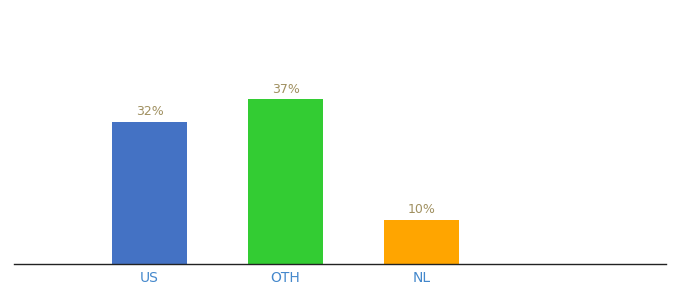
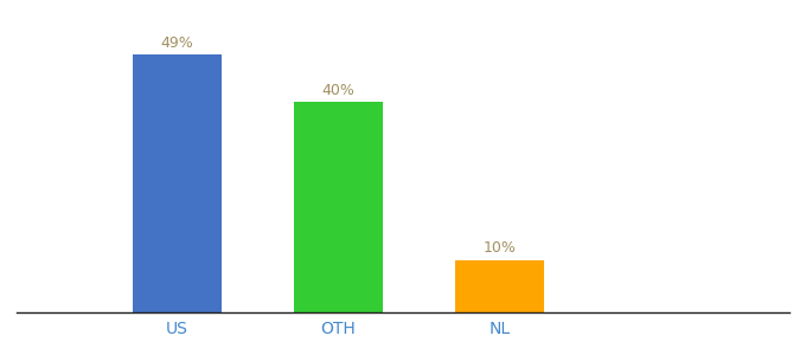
US: 32% -> 49%
OTH: 37% -> 40%
